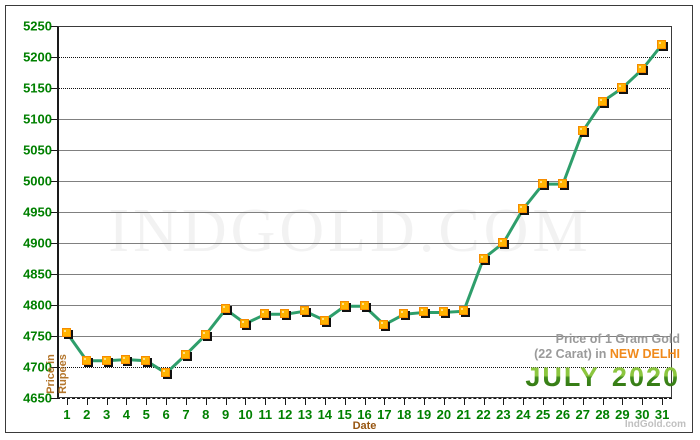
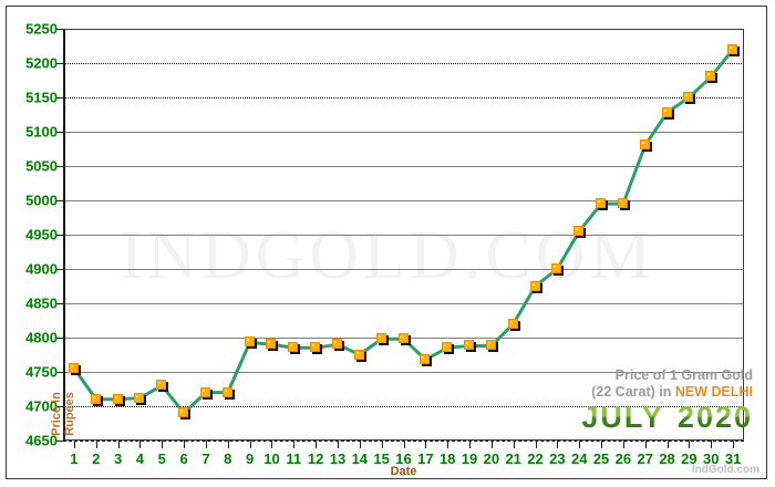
5: 4710 -> 4730
8: 4750 -> 4720
10: 4770 -> 4790
21: 4790 -> 4820
